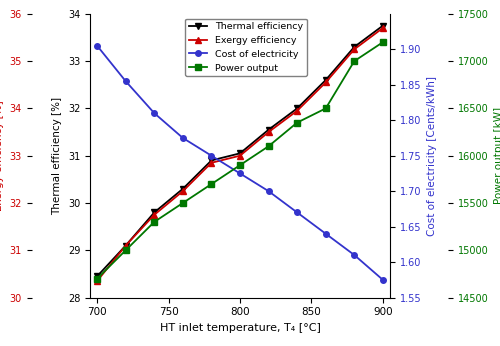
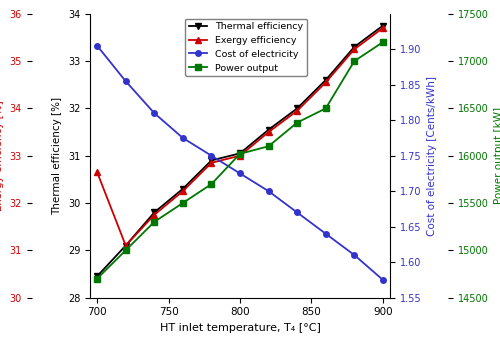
Exergy efficiency/700: 28.35 -> 30.65
Power output/800: 15900 -> 16020
